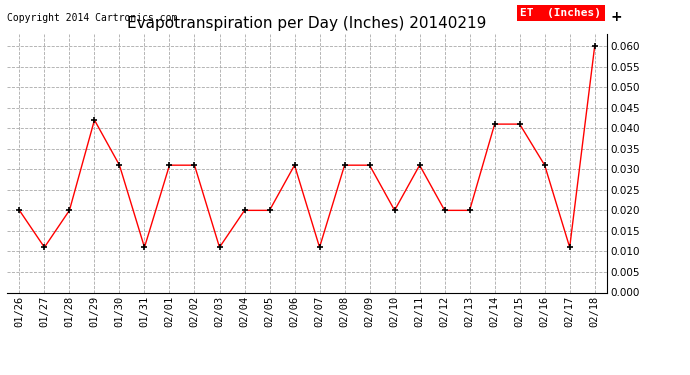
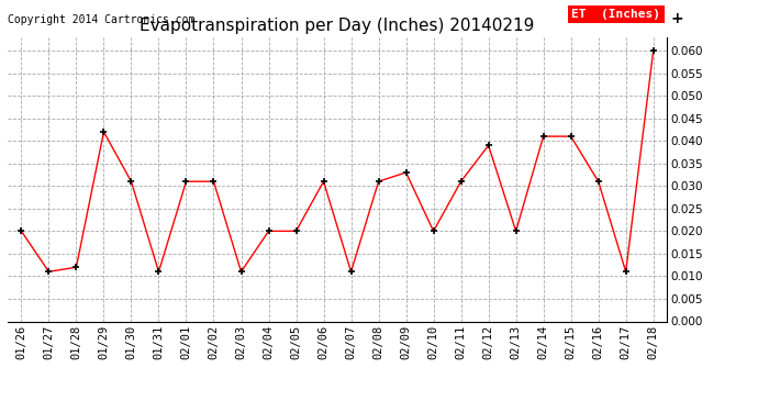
01/28: 0.020 -> 0.012
02/09: 0.031 -> 0.033
02/12: 0.020 -> 0.039
